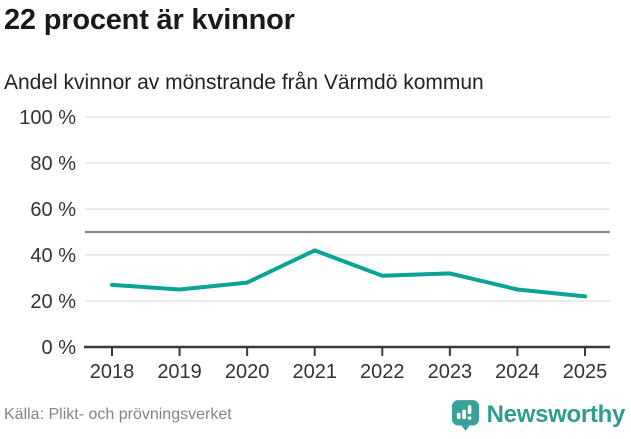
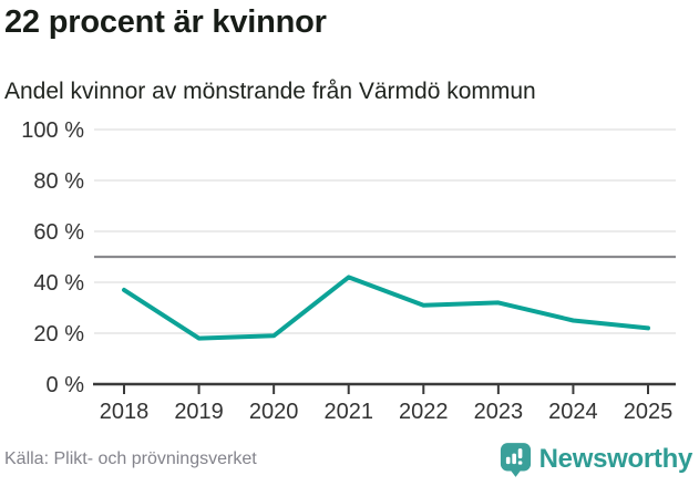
2018: 27% -> 37%
2019: 25% -> 18%
2020: 28% -> 19%
